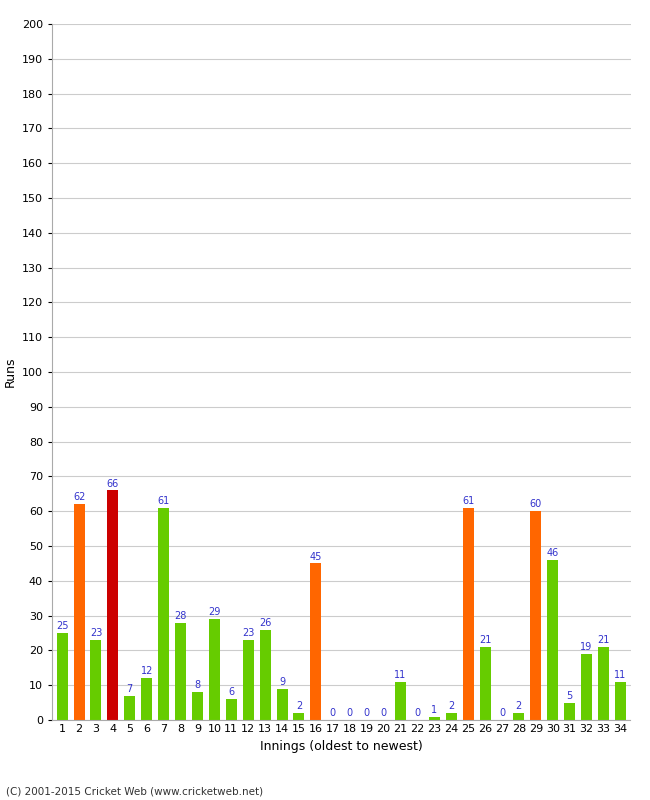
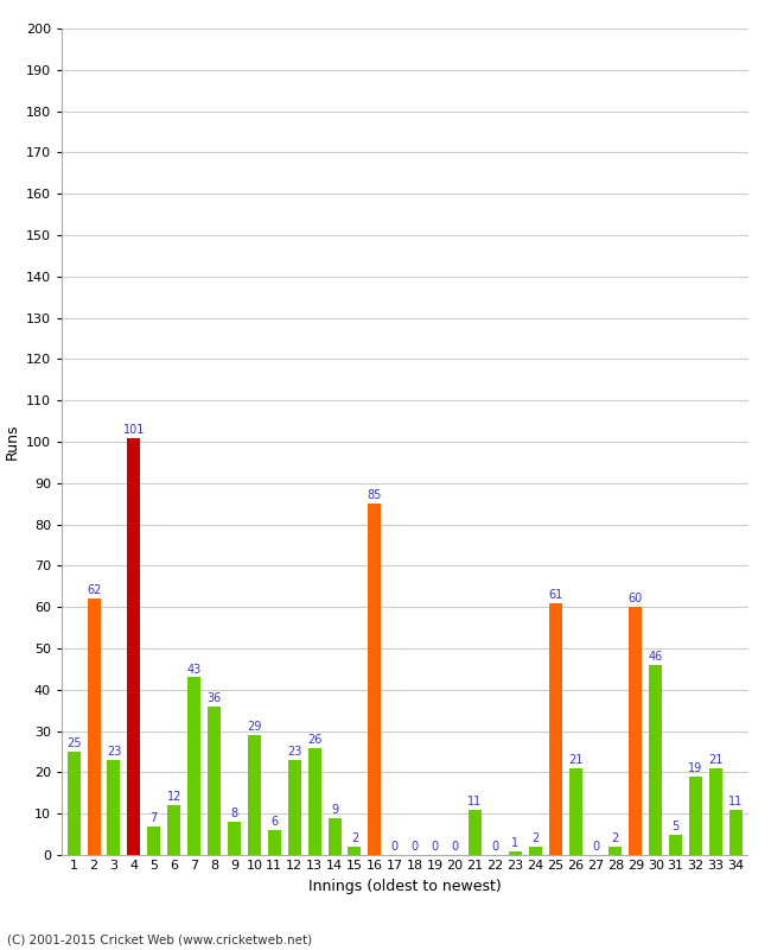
4: 66 -> 101
7: 61 -> 43
8: 28 -> 36
16: 45 -> 85
